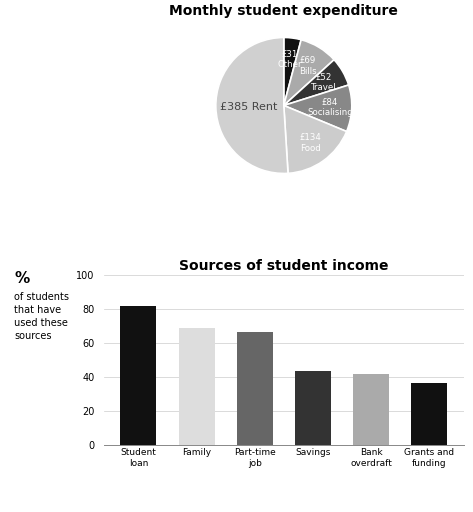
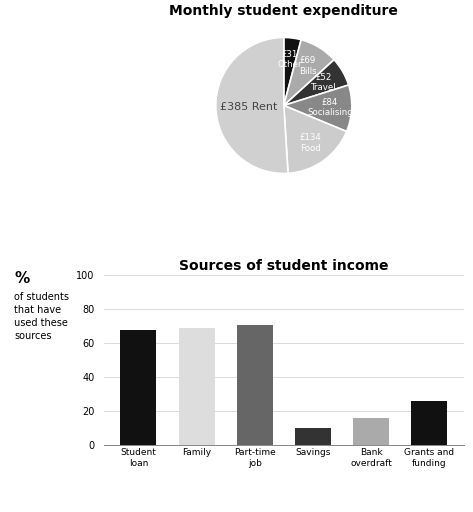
Student loan: 82 -> 68
Part-time job: 67 -> 71
Savings: 44 -> 10
Bank overdraft: 42 -> 16
Grants and funding: 37 -> 26
